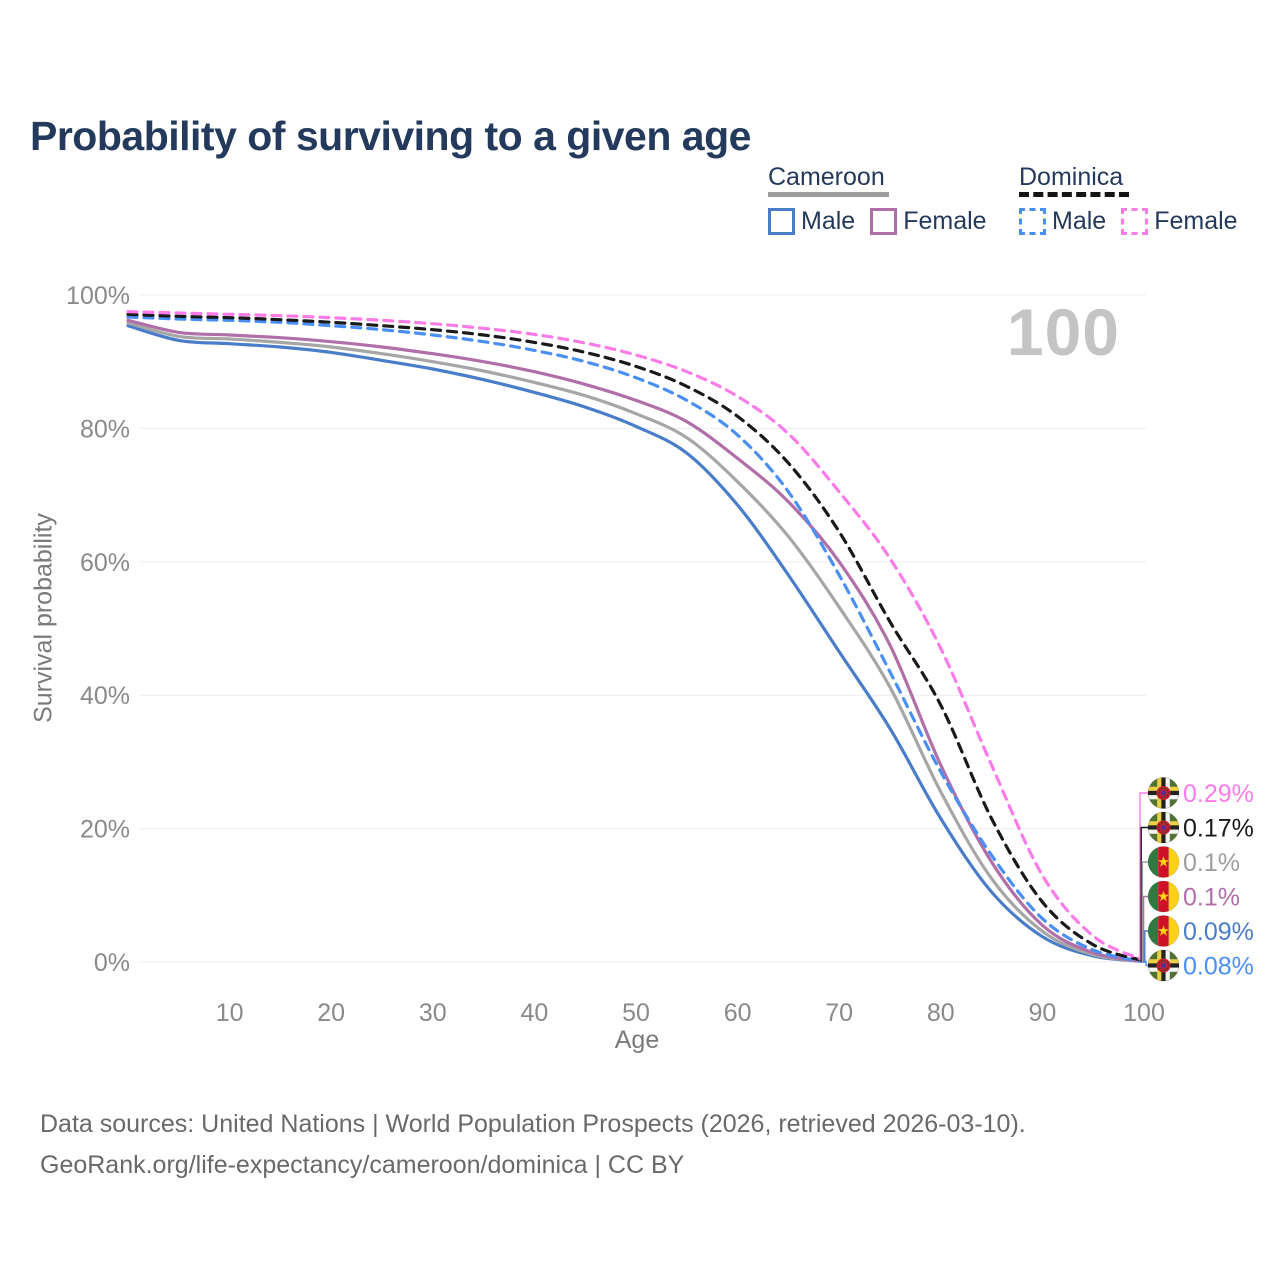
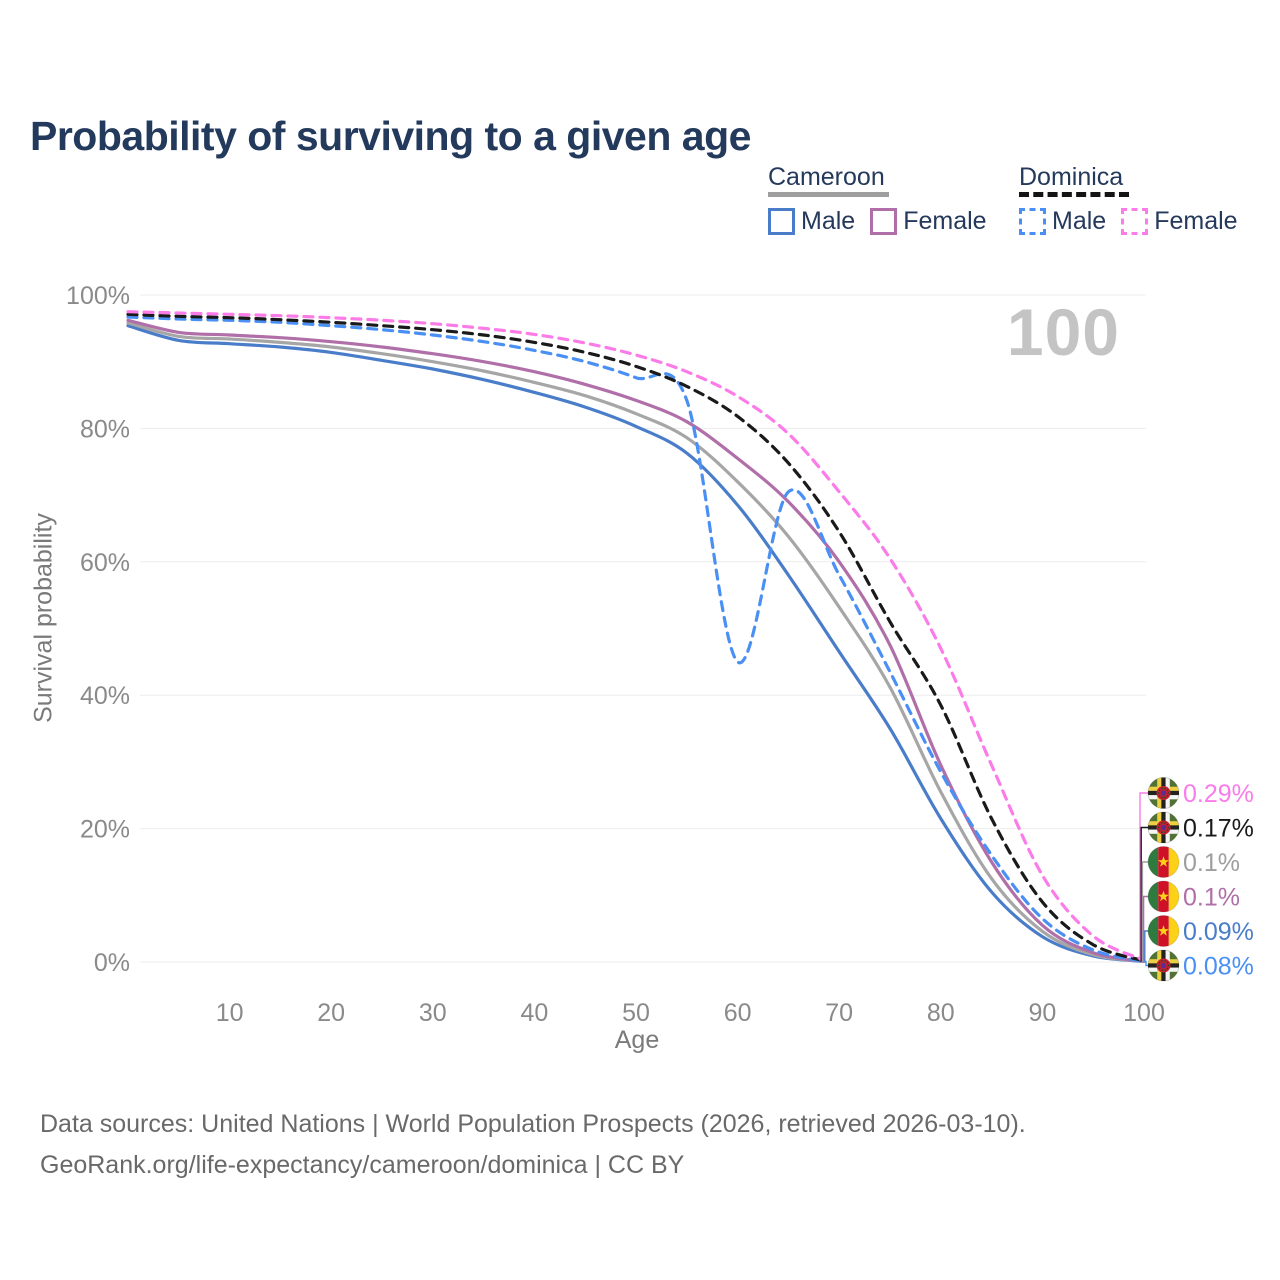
Dominica Male/60: 79% -> 45%
